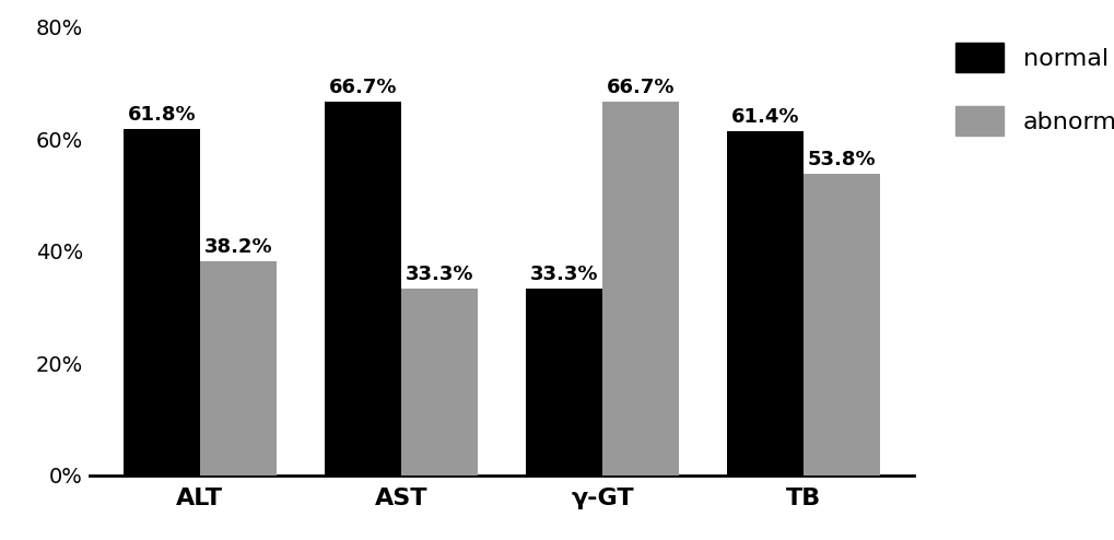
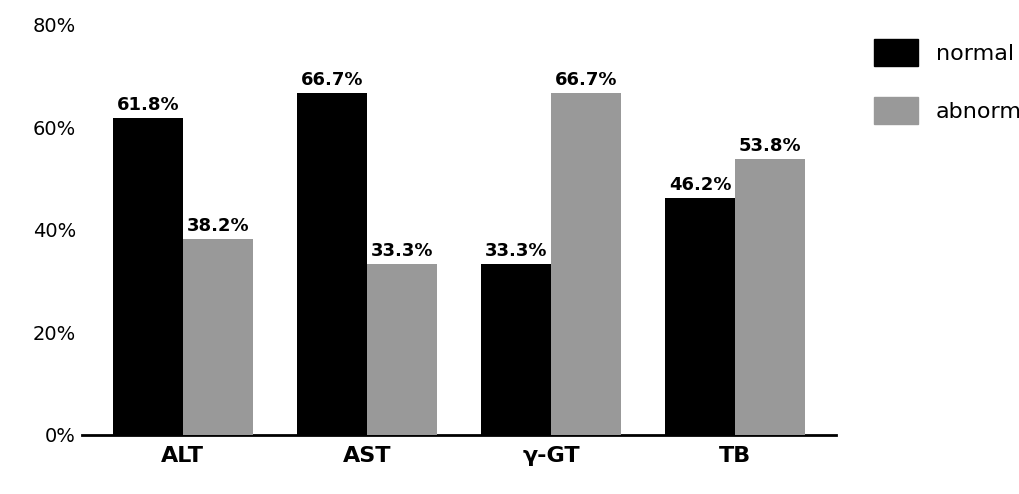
normal/TB: 61.4% -> 46.2%
